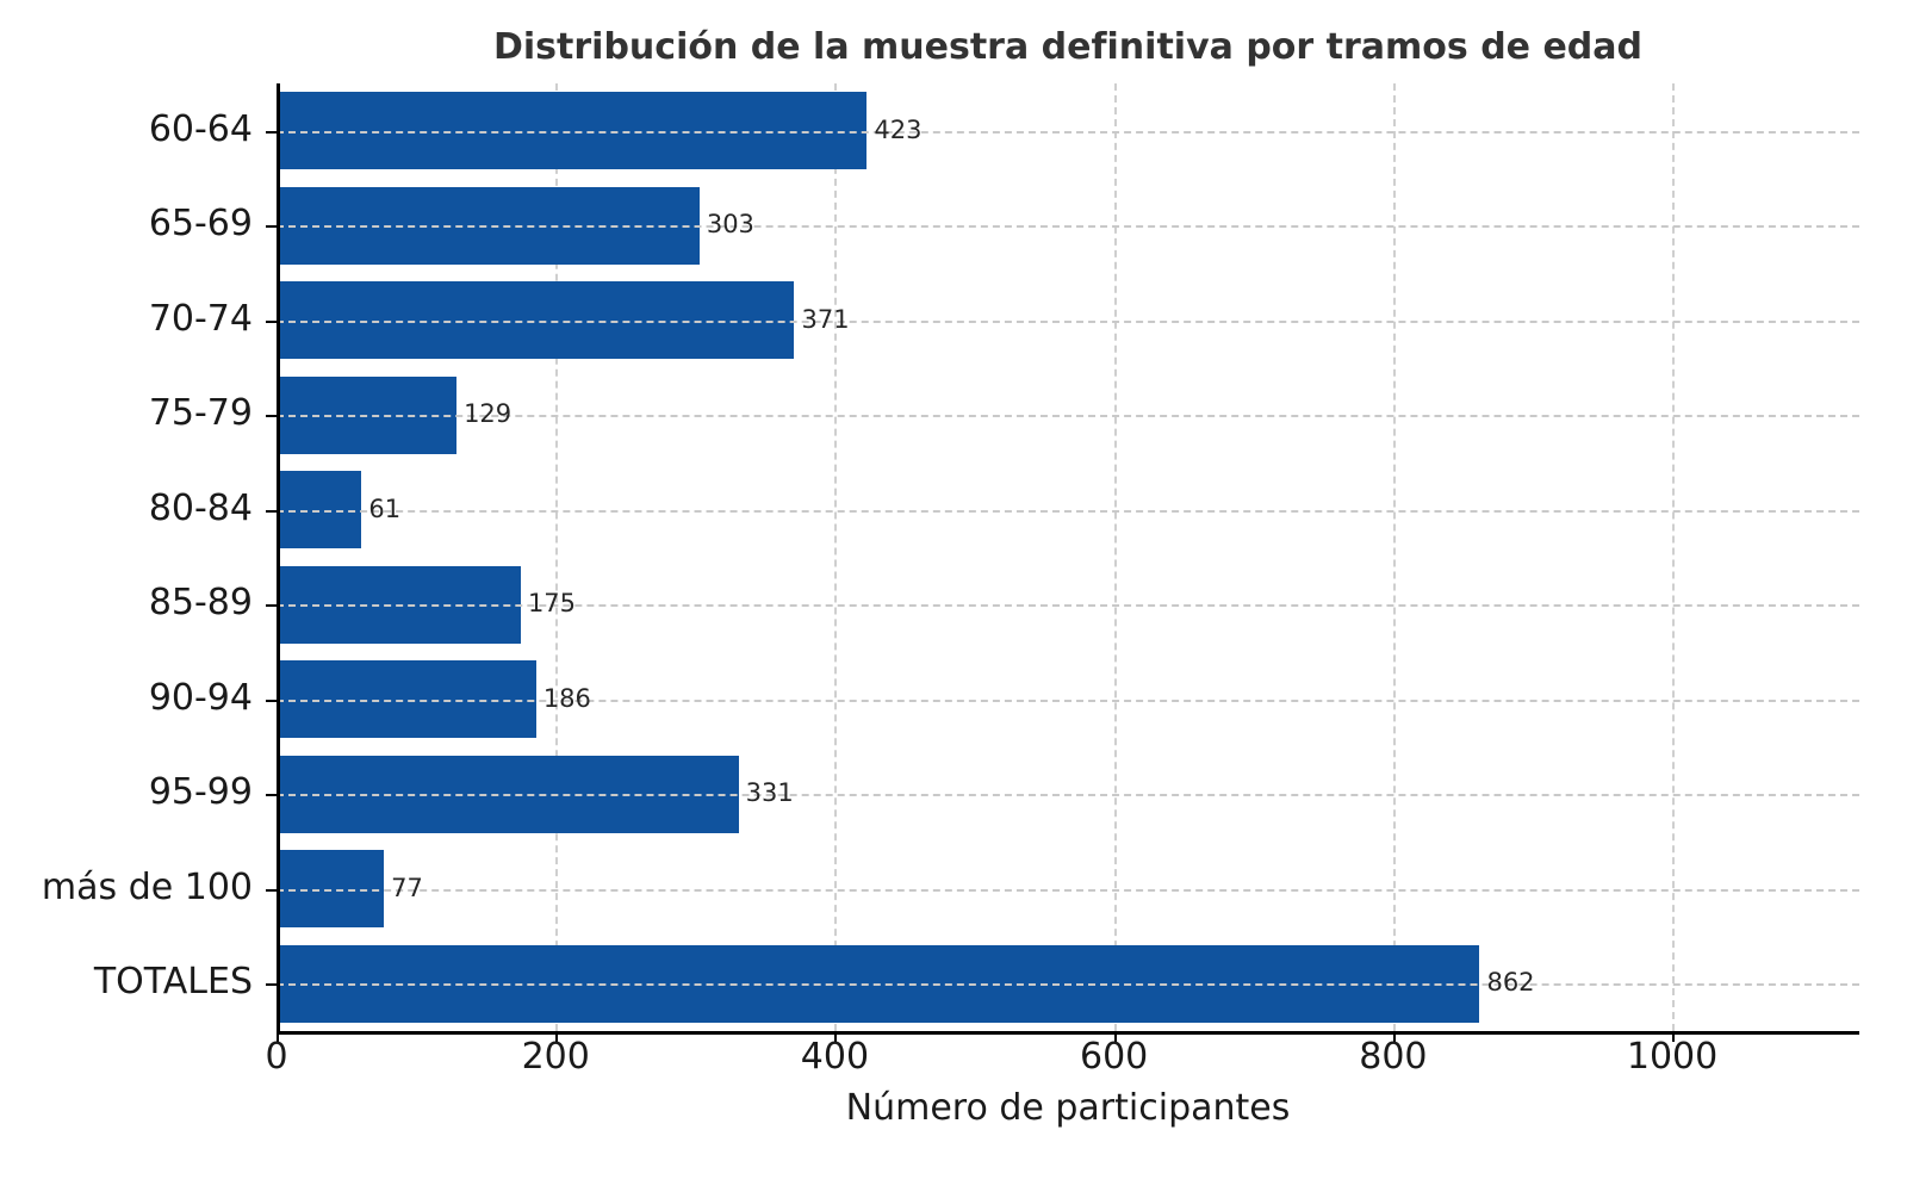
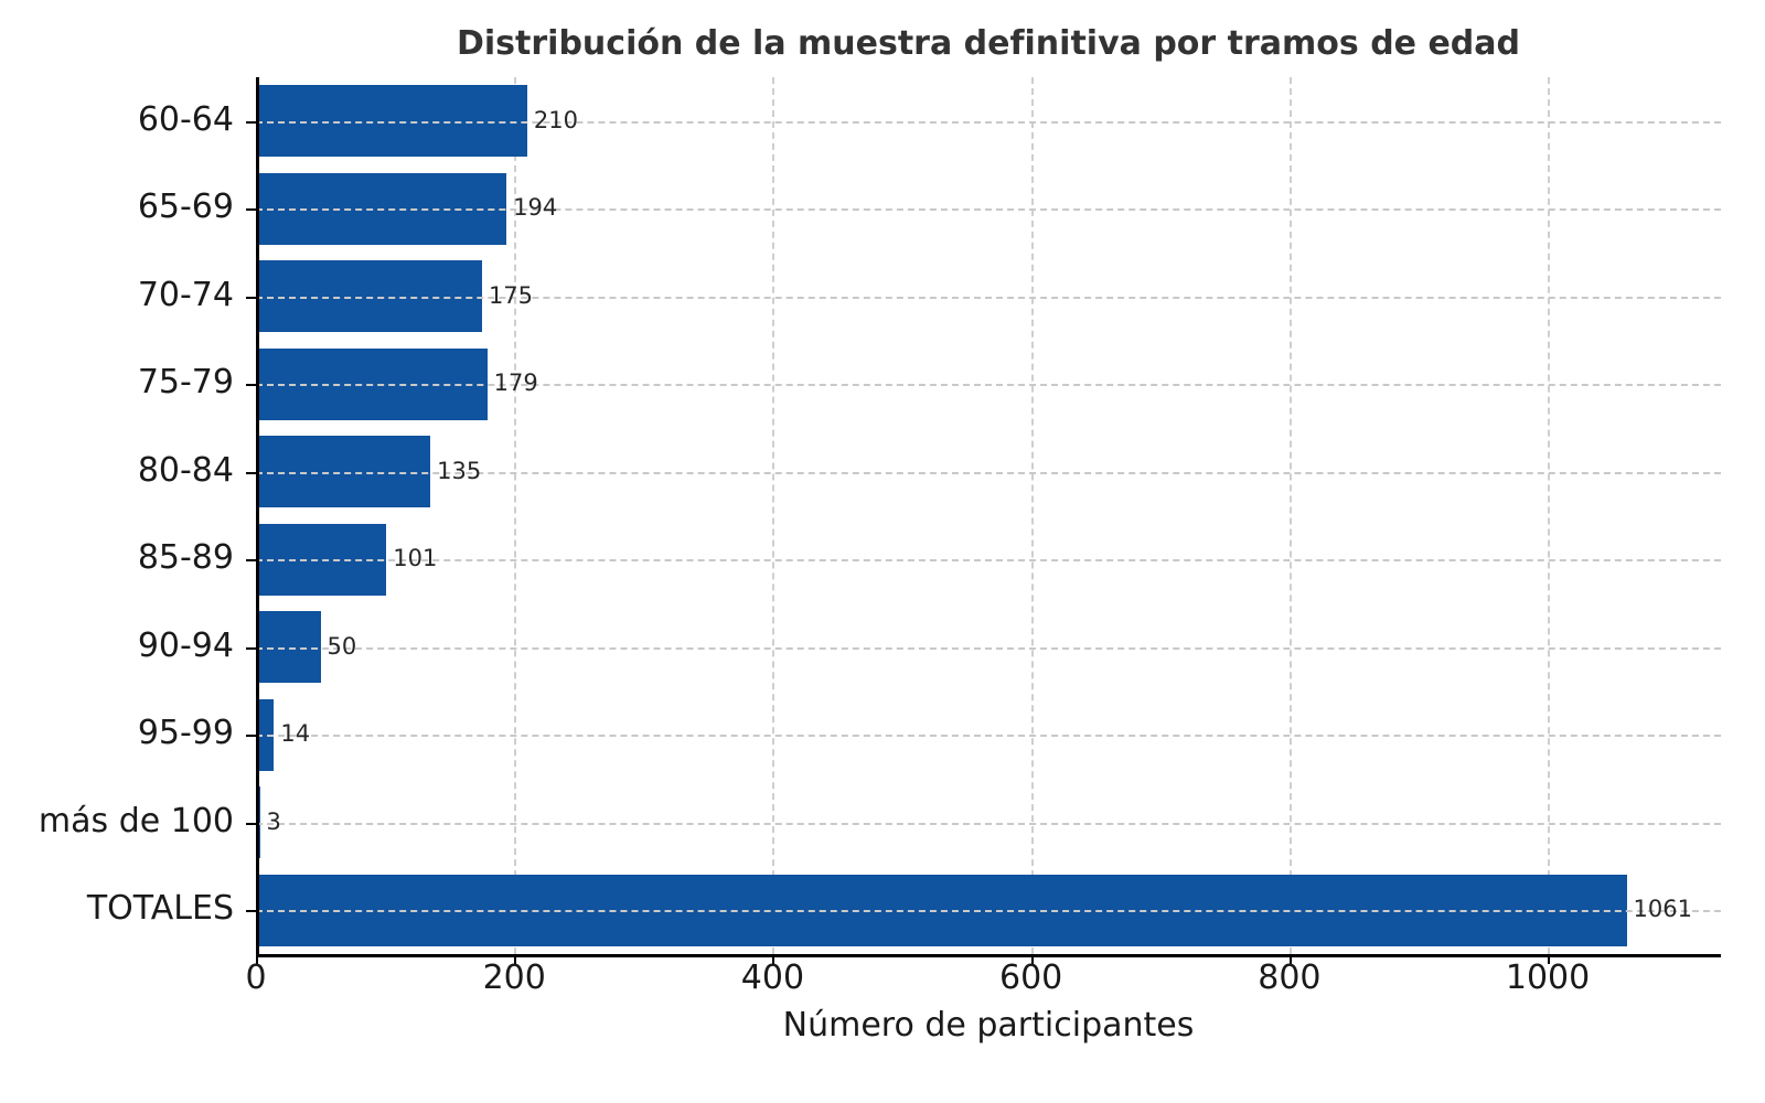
60-64: 423 -> 210
65-69: 303 -> 194
70-74: 371 -> 175
75-79: 129 -> 179
80-84: 61 -> 135
85-89: 175 -> 101
90-94: 186 -> 50
95-99: 331 -> 14
más de 100: 77 -> 3
TOTALES: 862 -> 1061
